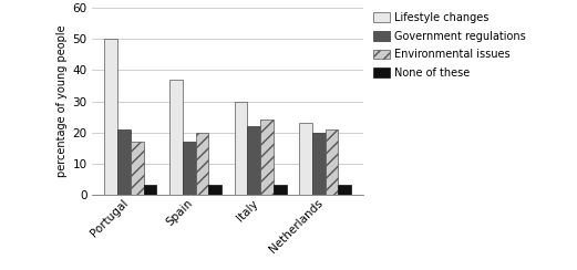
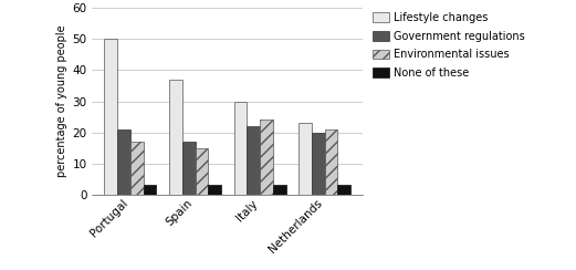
Environmental issues/Spain: 20 -> 15
